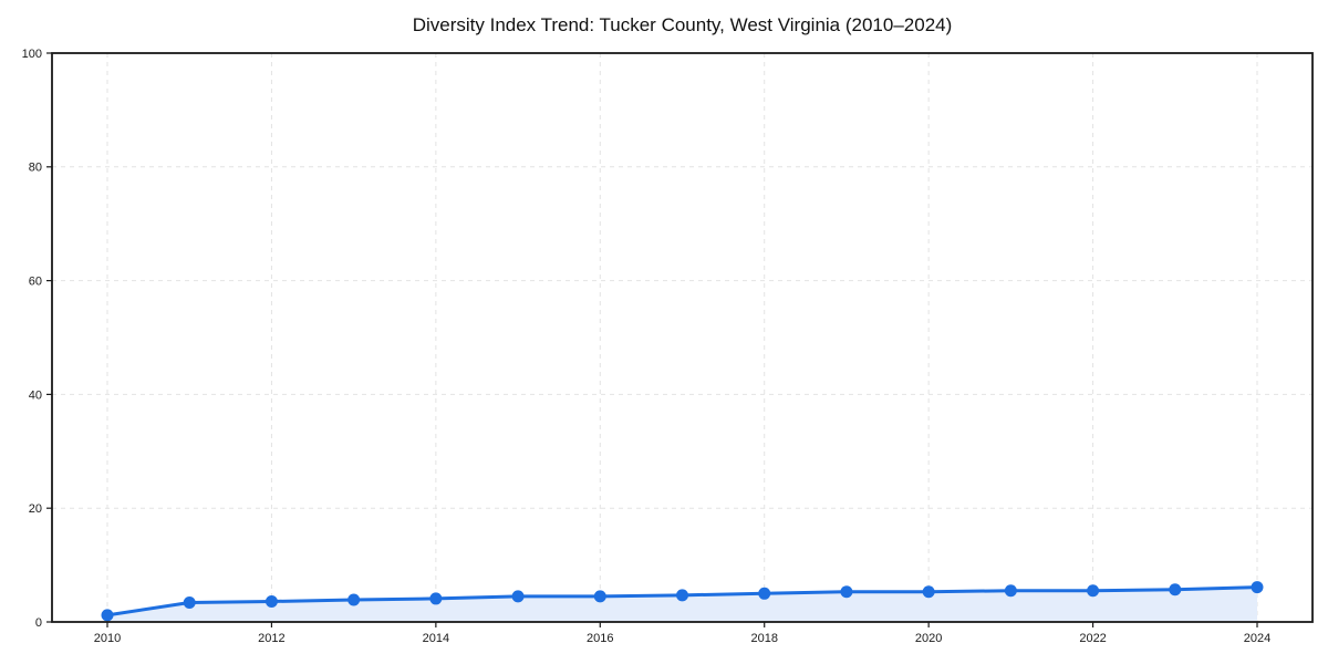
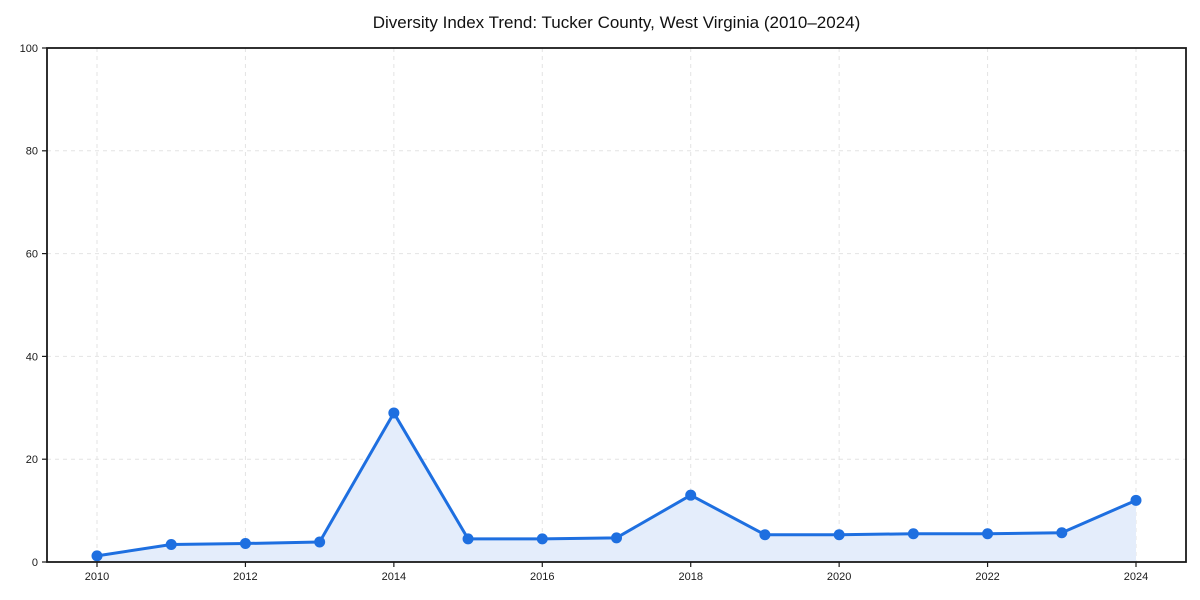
2014: 4 -> 29
2018: 5 -> 13
2024: 6 -> 12
